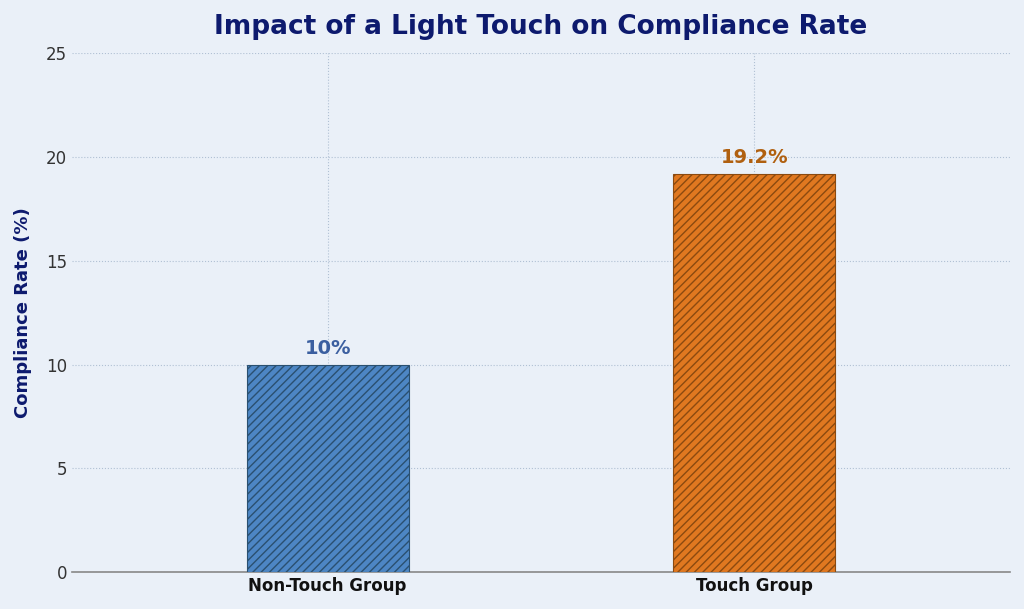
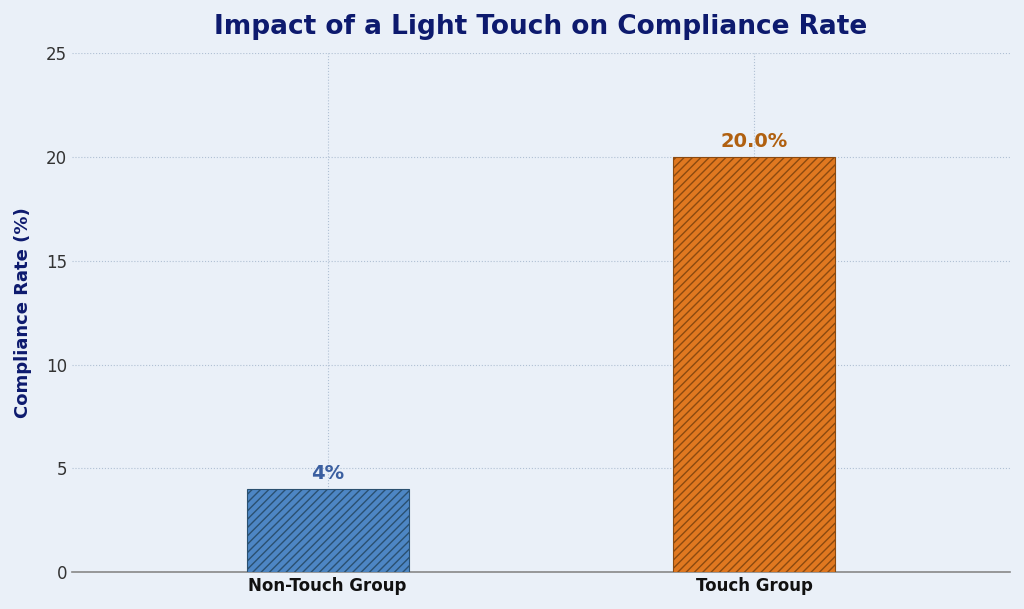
Non-Touch Group: 10% -> 4%
Touch Group: 19.2% -> 20.0%
